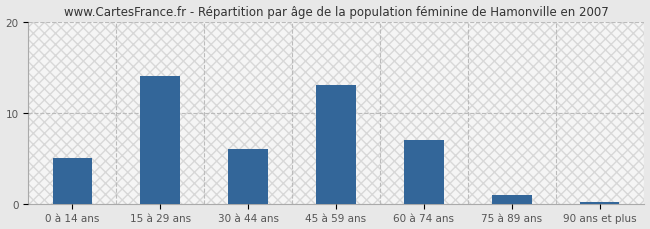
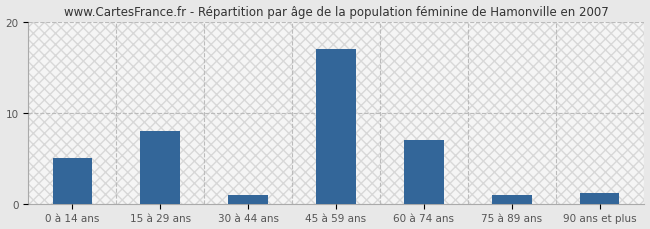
15 à 29 ans: 14.0 -> 8.0
30 à 44 ans: 6.0 -> 1.0
45 à 59 ans: 13.0 -> 17.0
90 ans et plus: 0.2 -> 1.2
